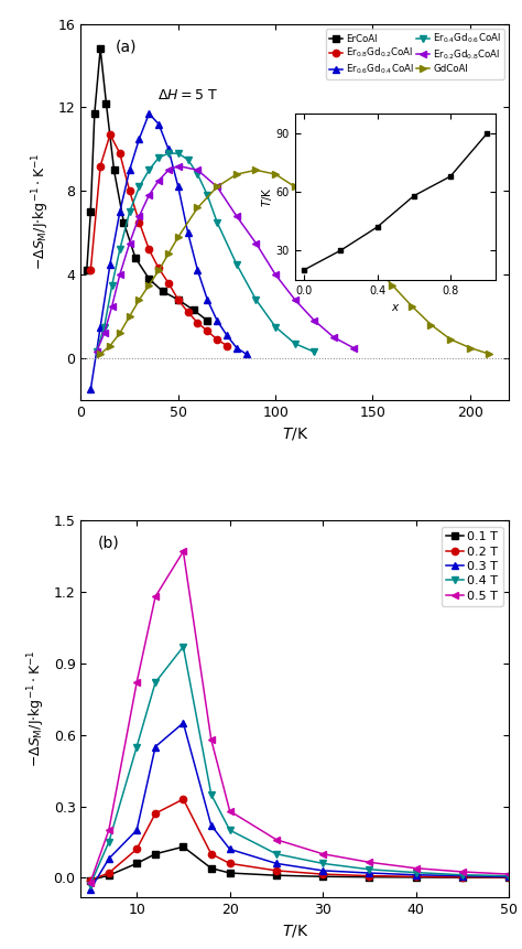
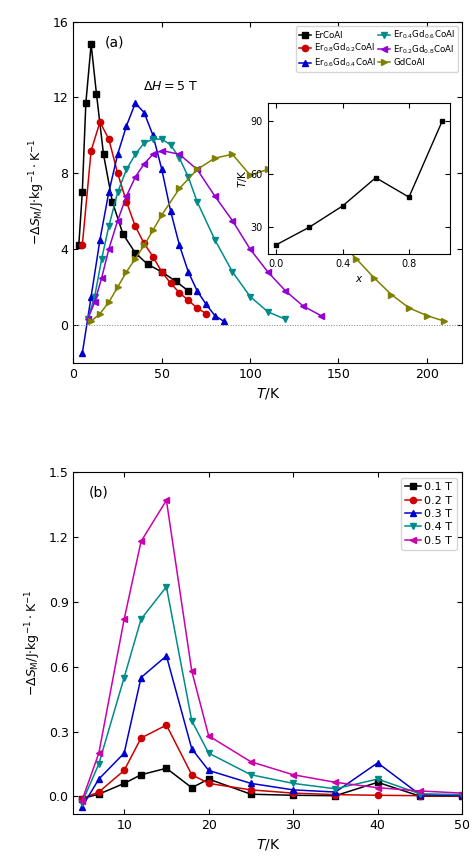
GdCoAl/100: 8.8 -> 7.9
0.8: 68 -> 47
0.1 T/20: 0.020 -> 0.080
0.1 T/40: 0.002 -> 0.065
0.3 T/40: 0.012 -> 0.155
0.4 T/40: 0.022 -> 0.080
